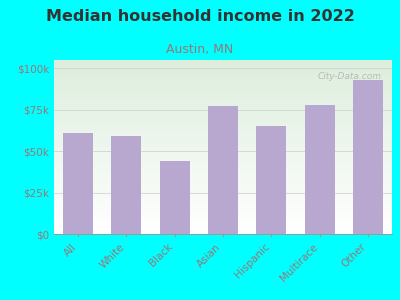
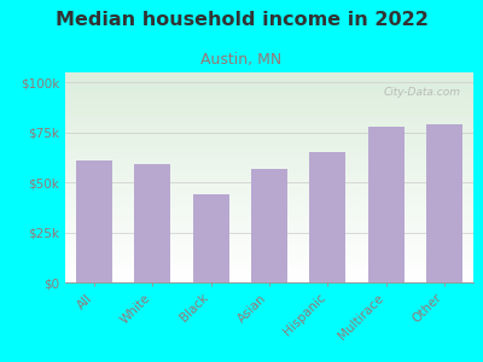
Asian: $77k -> $57k
Other: $93k -> $79k
